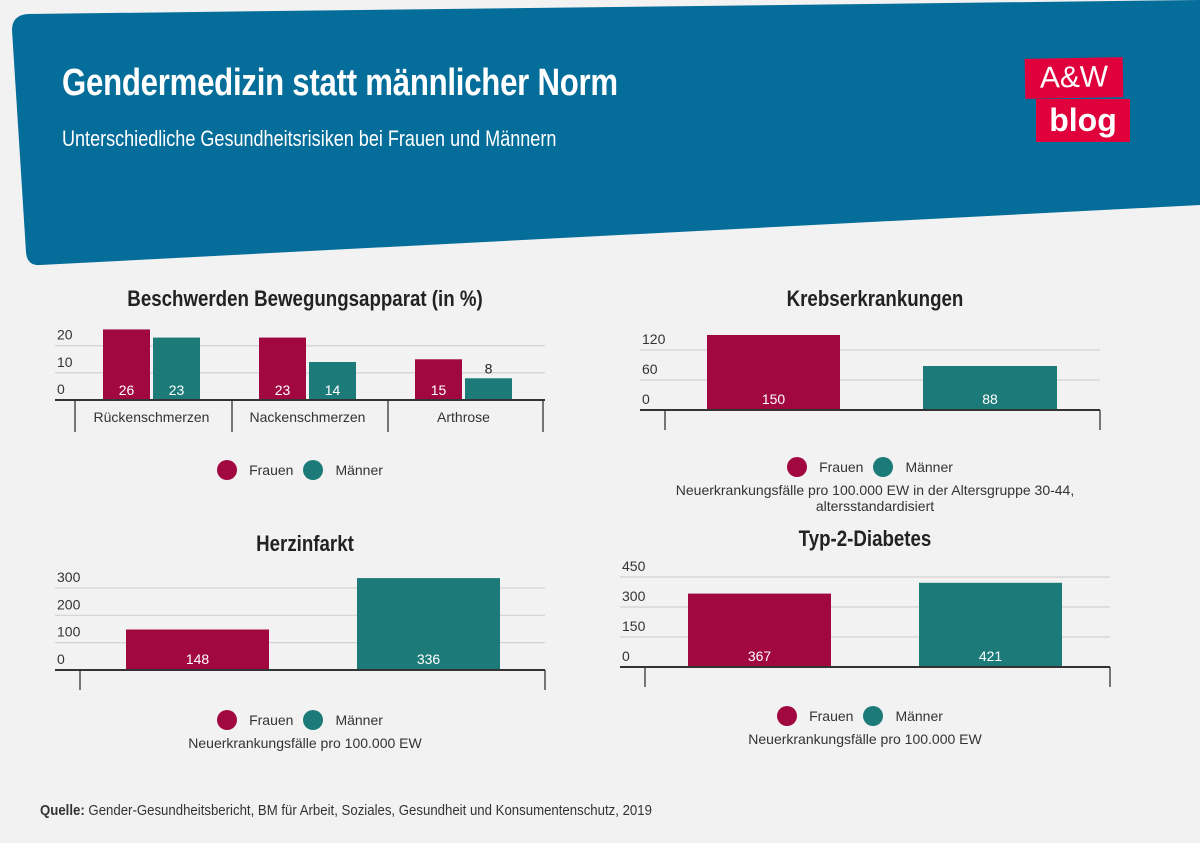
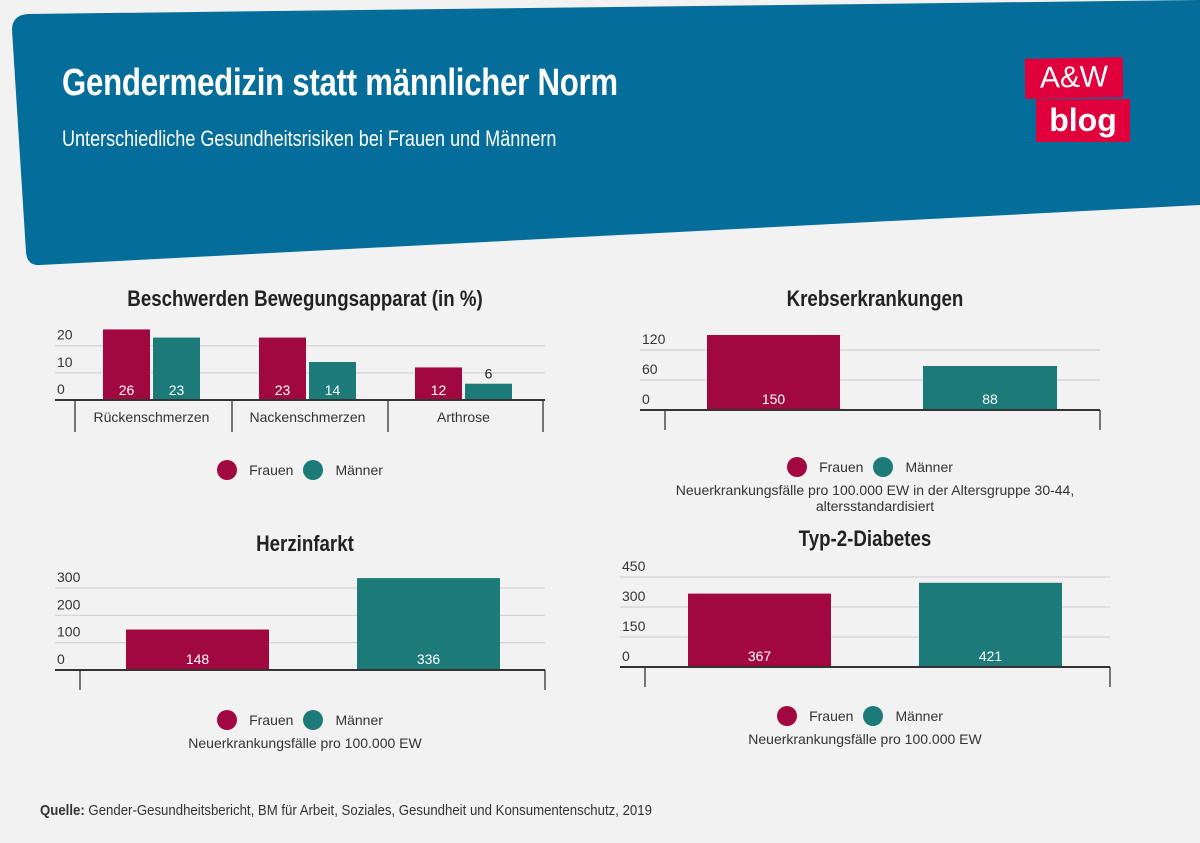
Beschwerden Bewegungsapparat (in %)/Frauen/Arthrose: 15 -> 12
Beschwerden Bewegungsapparat (in %)/Männer/Arthrose: 8 -> 6
